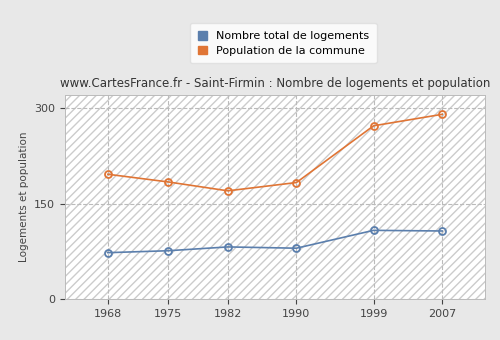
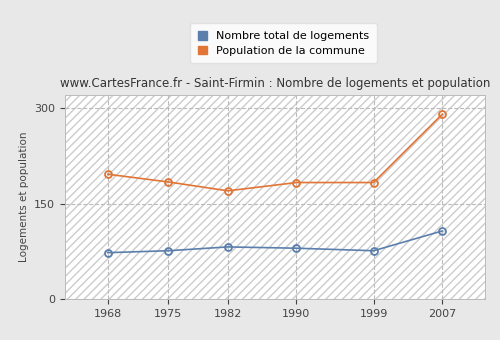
Nombre total de logements/1999: 108 -> 76
Population de la commune/1999: 272 -> 183
